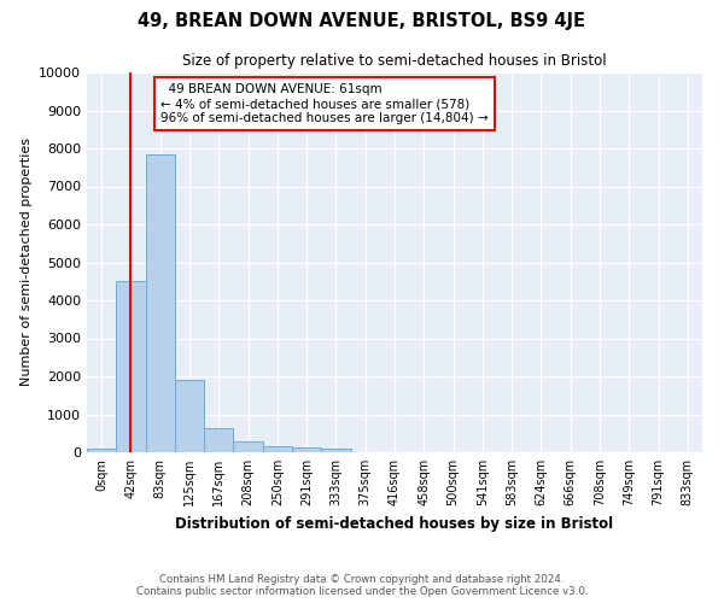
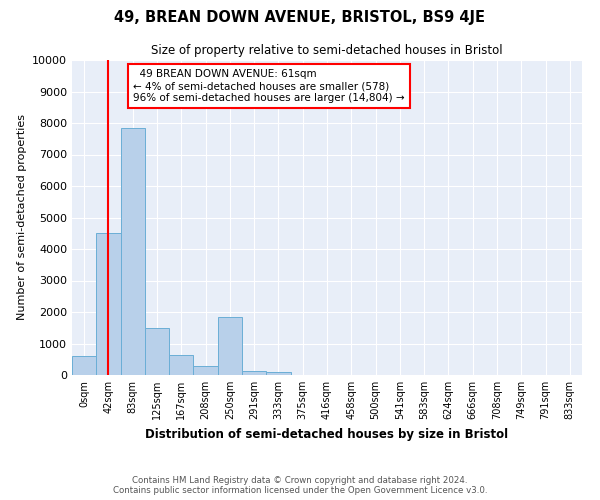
0sqm: 100 -> 600
125sqm: 1900 -> 1500
250sqm: 150 -> 1850
